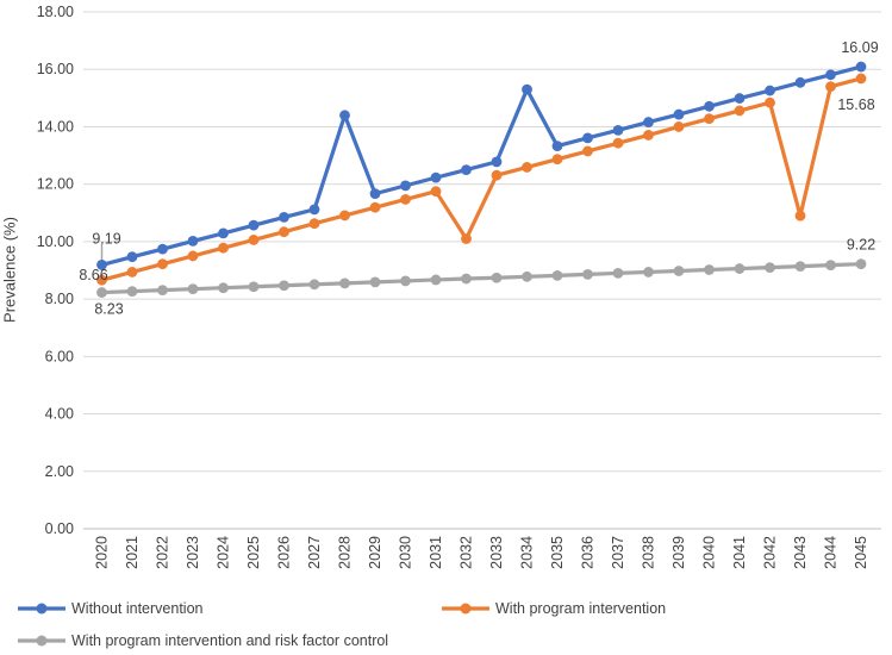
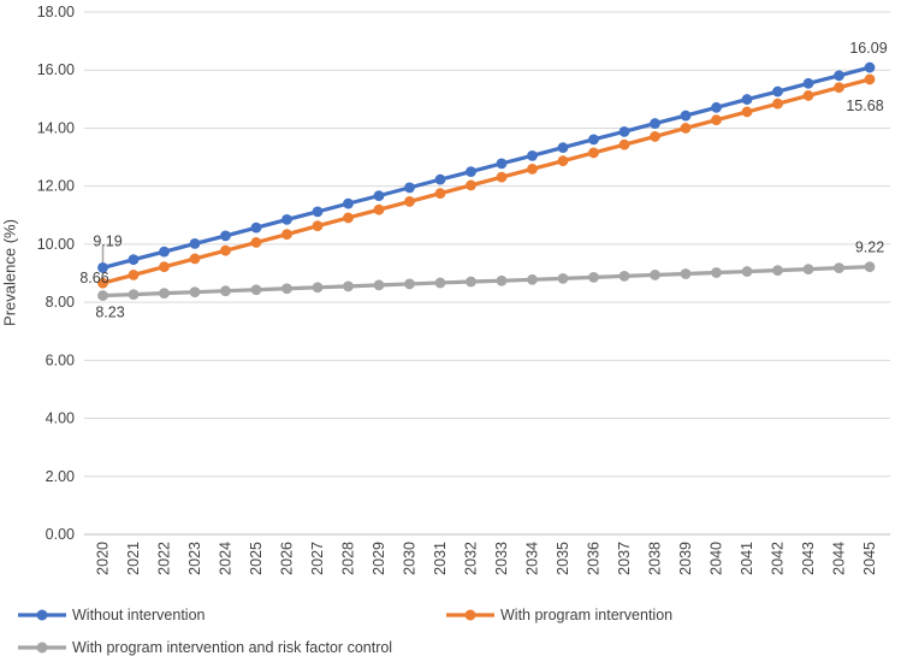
Without intervention/2028: 14.4 -> 11.4
With program intervention/2032: 10.1 -> 12.0
Without intervention/2034: 15.3 -> 13.1
With program intervention/2043: 10.9 -> 15.1
